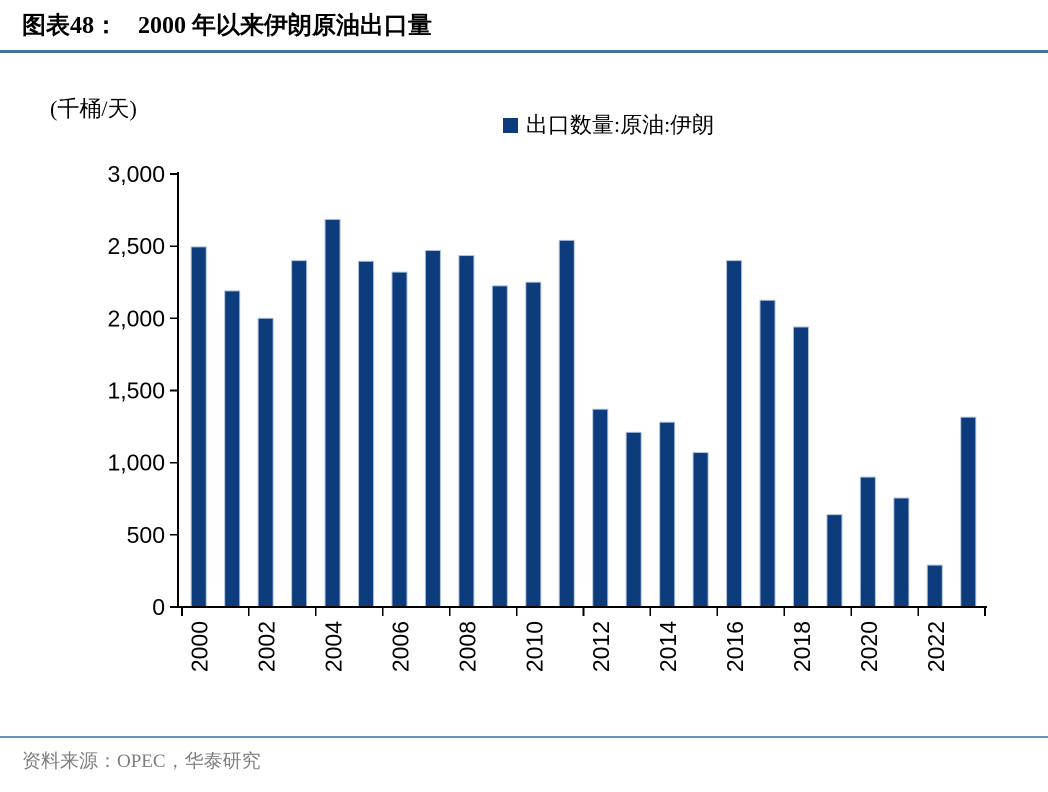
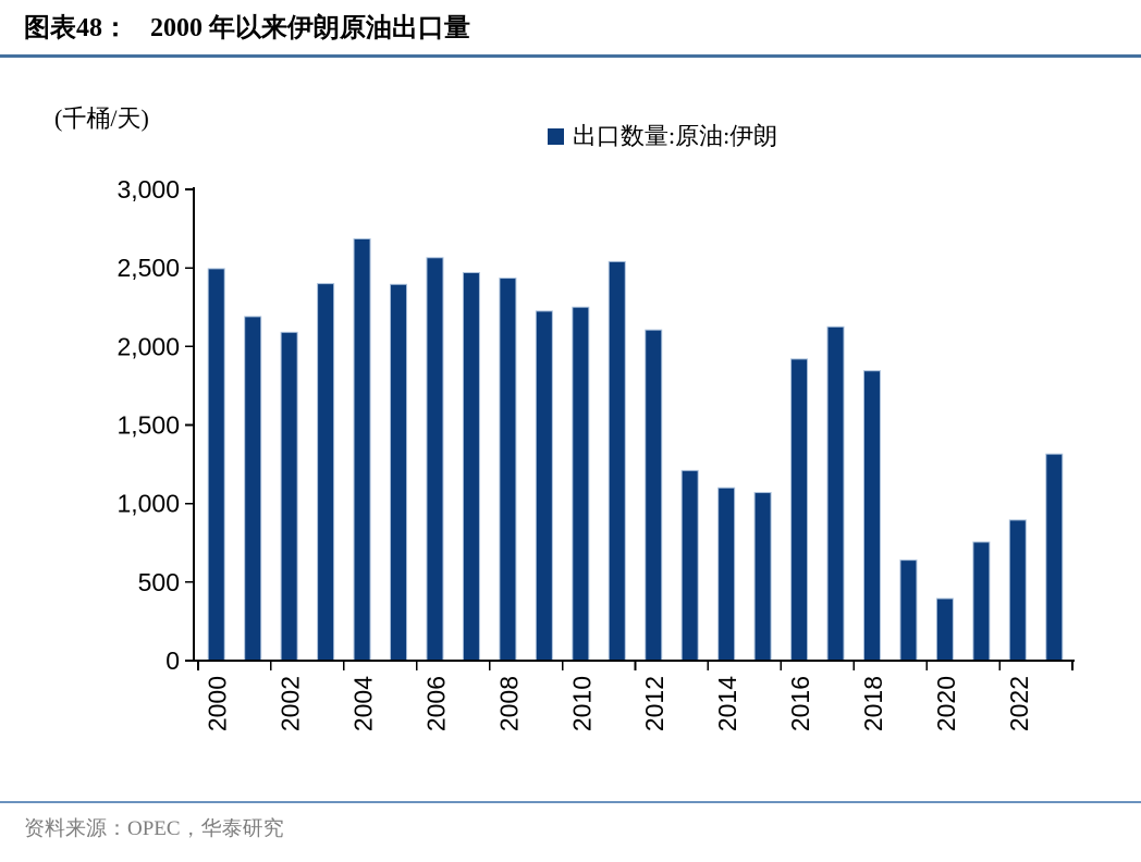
2002: 2000 -> 2090
2006: 2320 -> 2560
2012: 1370 -> 2100
2014: 1280 -> 1100
2016: 2400 -> 1920
2018: 1940 -> 1840
2020: 900 -> 400
2022: 290 -> 900
